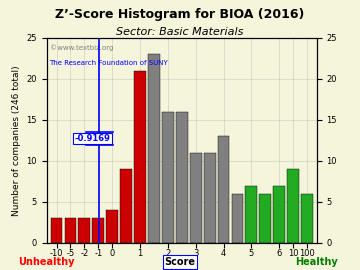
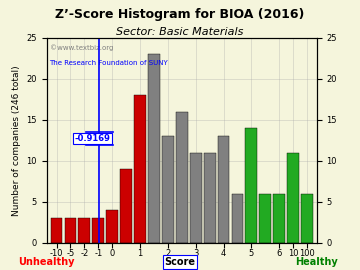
1: 21 -> 18
2: 16 -> 13
5: 7 -> 14
6: 7 -> 6
10: 9 -> 11
